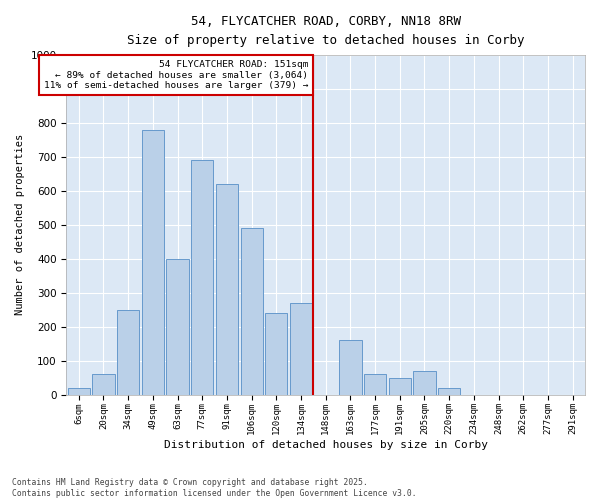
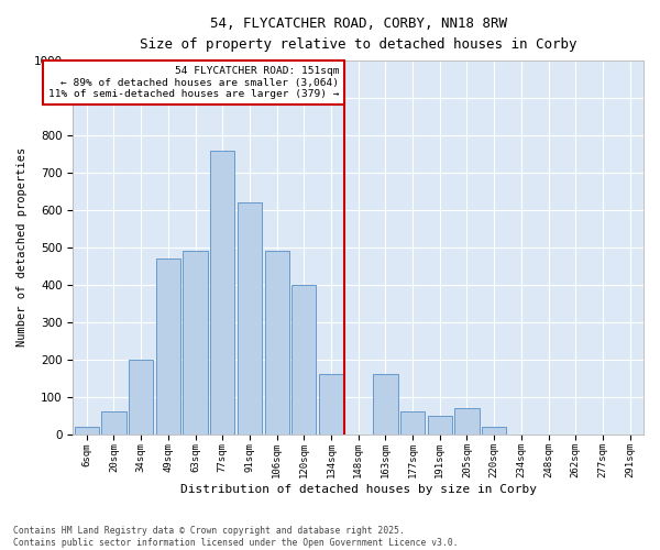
34sqm: 250 -> 200
49sqm: 780 -> 470
63sqm: 400 -> 490
77sqm: 690 -> 760
120sqm: 240 -> 400
134sqm: 270 -> 160
